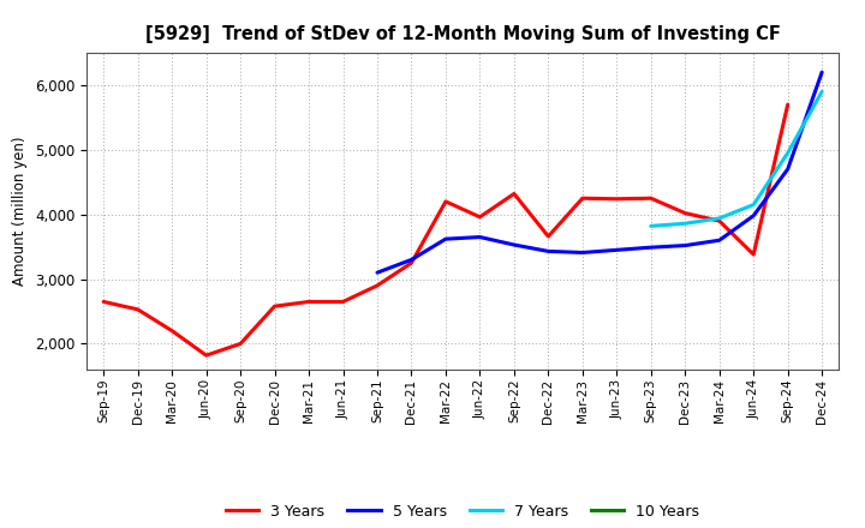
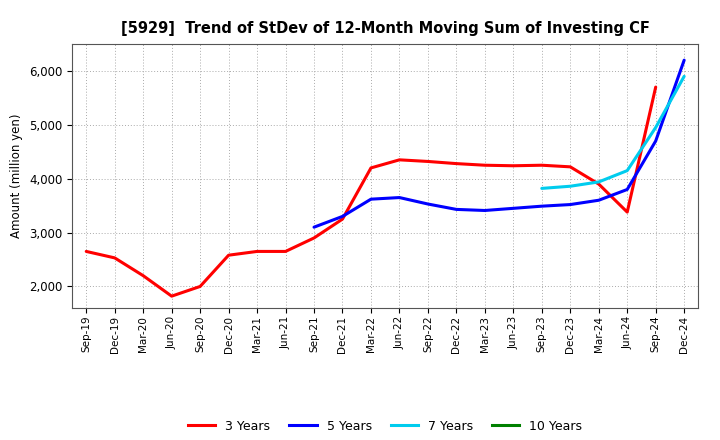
3 Years/Jun-22: 3,960 -> 4,350
3 Years/Dec-22: 3,660 -> 4,280
3 Years/Dec-23: 4,020 -> 4,220
5 Years/Jun-24: 3,980 -> 3,800
